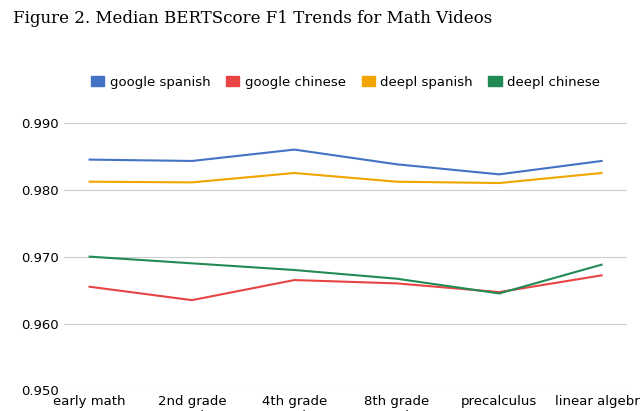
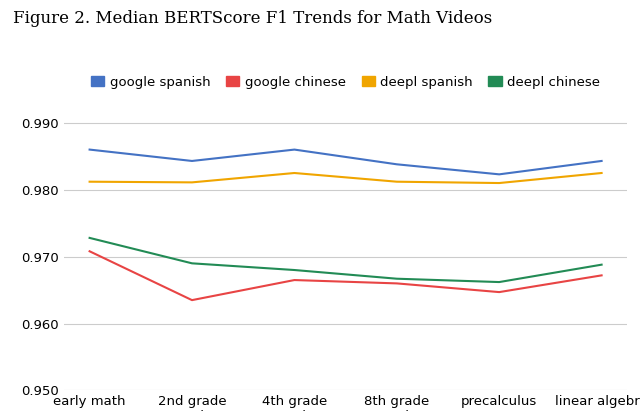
google spanish/early math: 0.9845 -> 0.9860
google chinese/early math: 0.9655 -> 0.9708
deepl chinese/early math: 0.9700 -> 0.9728
deepl chinese/precalculus: 0.9645 -> 0.9662
